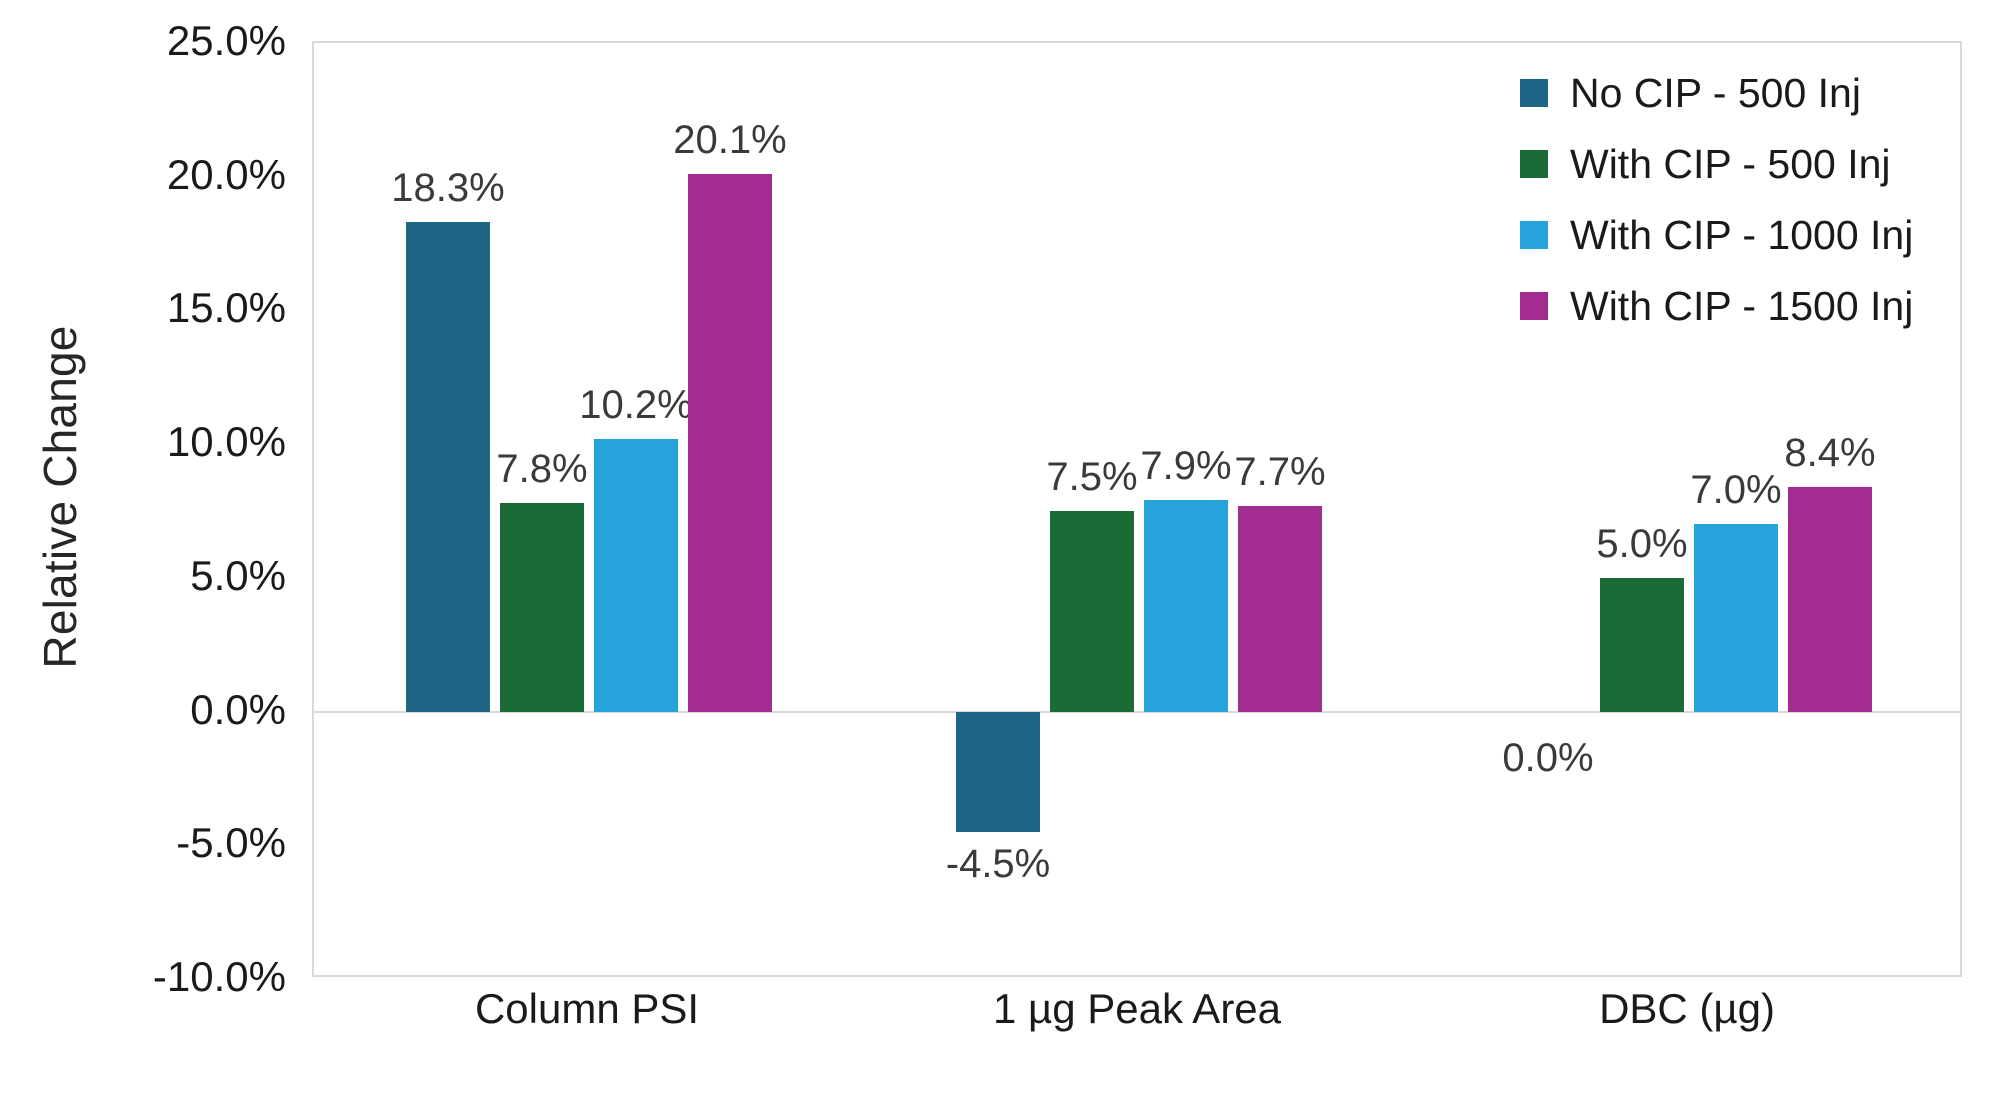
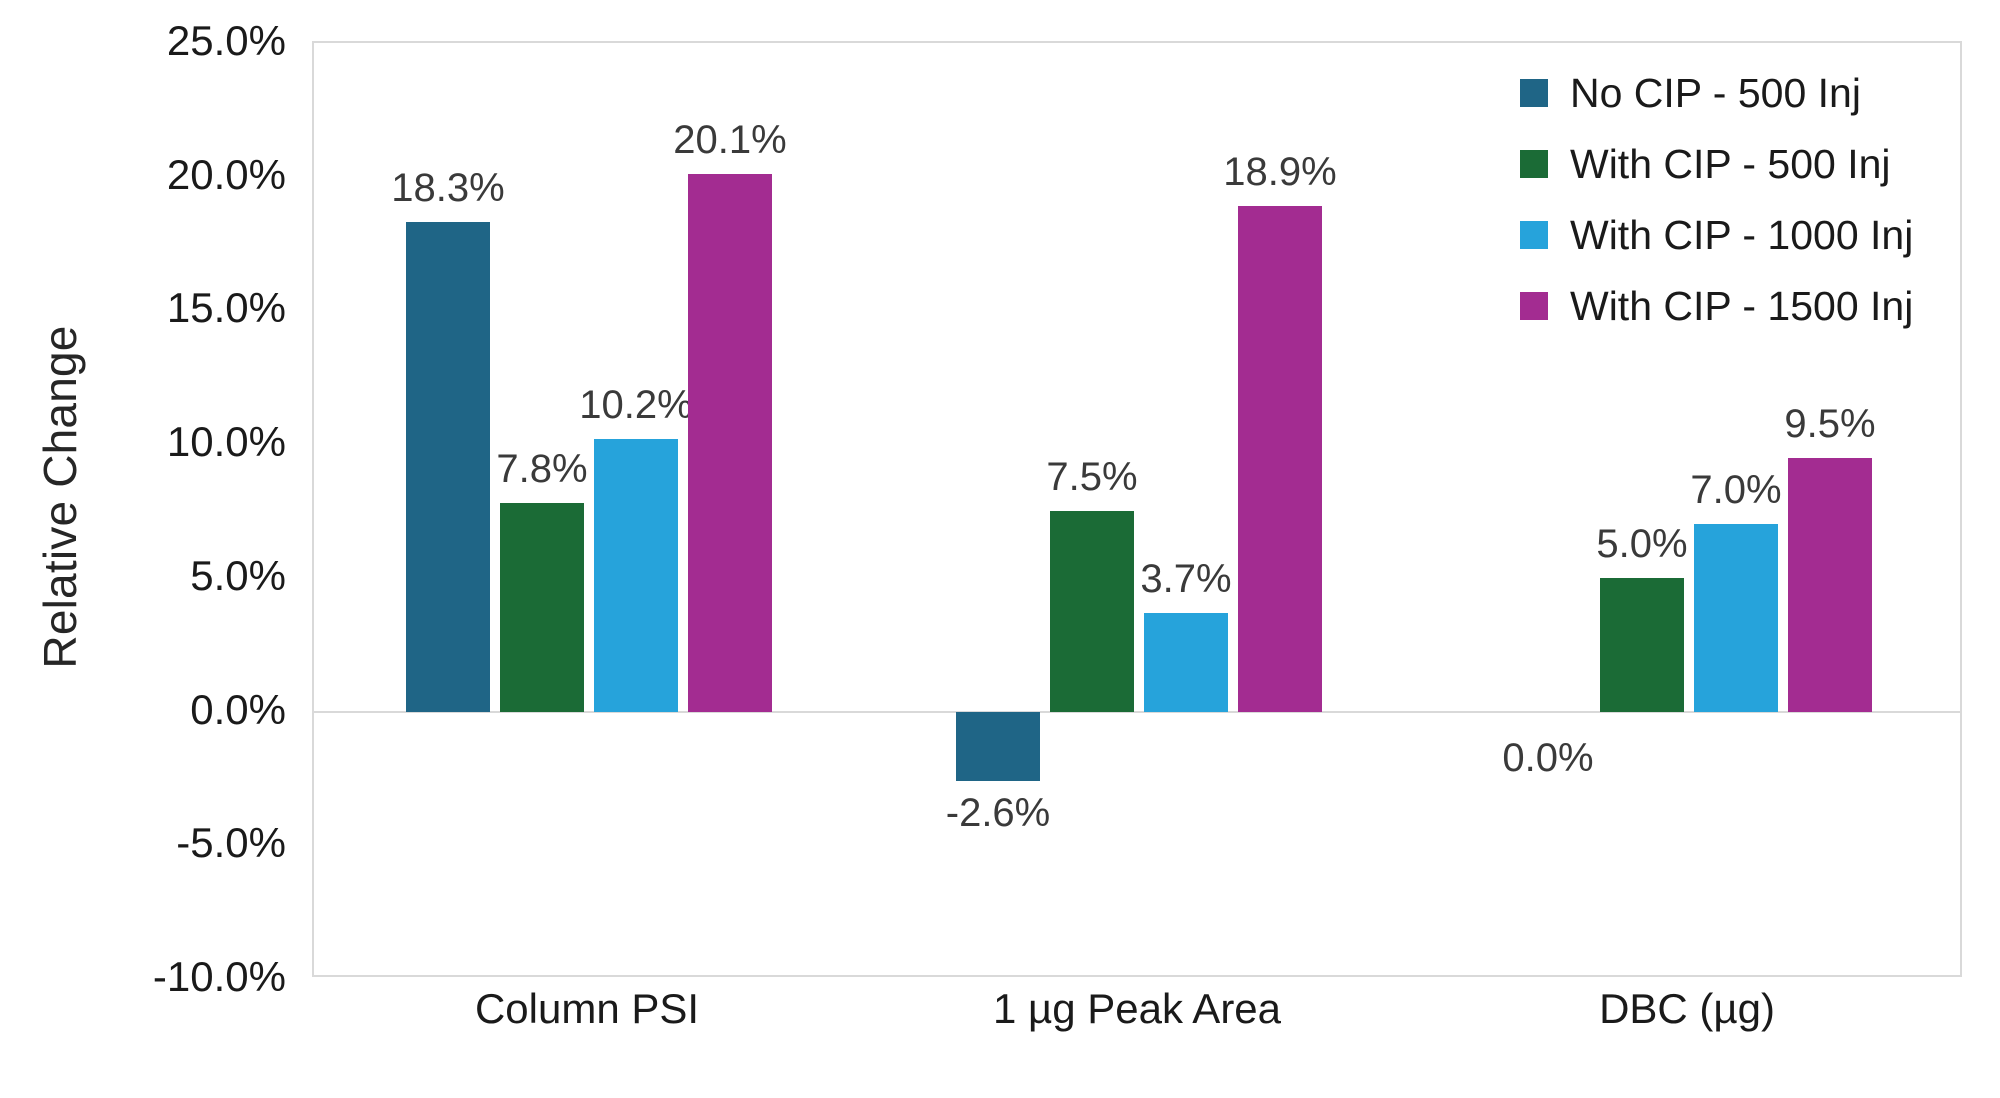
No CIP - 500 Inj/1 µg Peak Area: -4.5% -> -2.6%
With CIP - 1000 Inj/1 µg Peak Area: 7.9% -> 3.7%
With CIP - 1500 Inj/1 µg Peak Area: 7.7% -> 18.9%
With CIP - 1500 Inj/DBC (µg): 8.4% -> 9.5%
